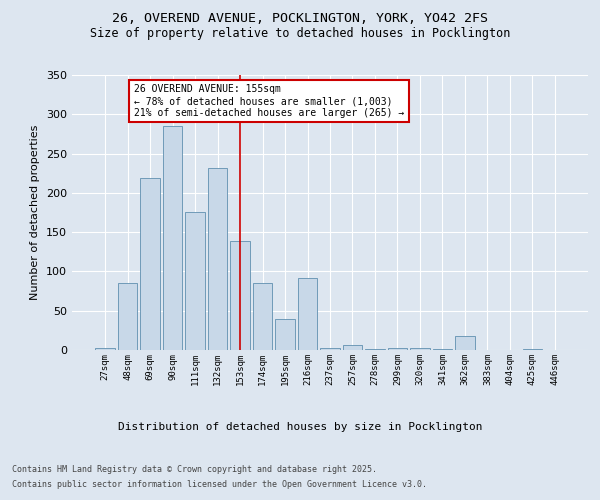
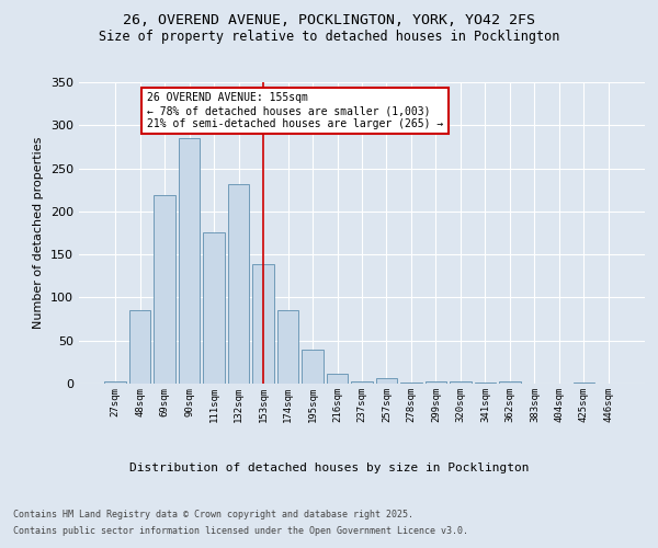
216sqm: 92 -> 11
362sqm: 18 -> 2
